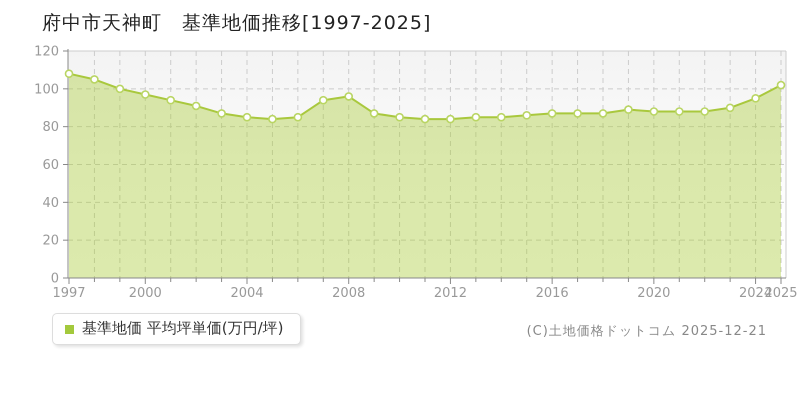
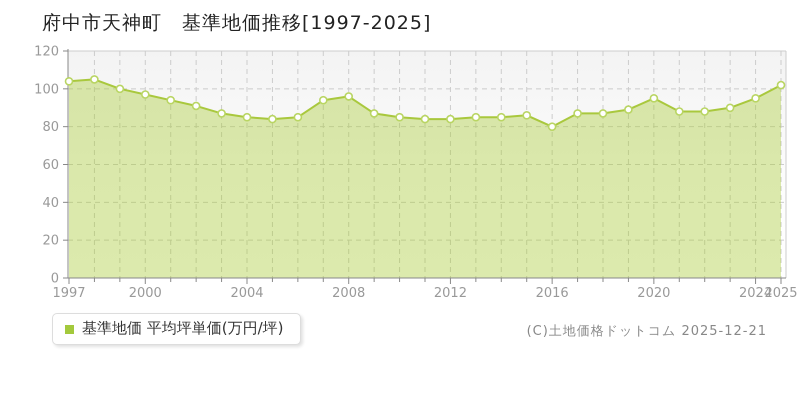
1997: 108 -> 104
2016: 87 -> 80
2020: 88 -> 95
